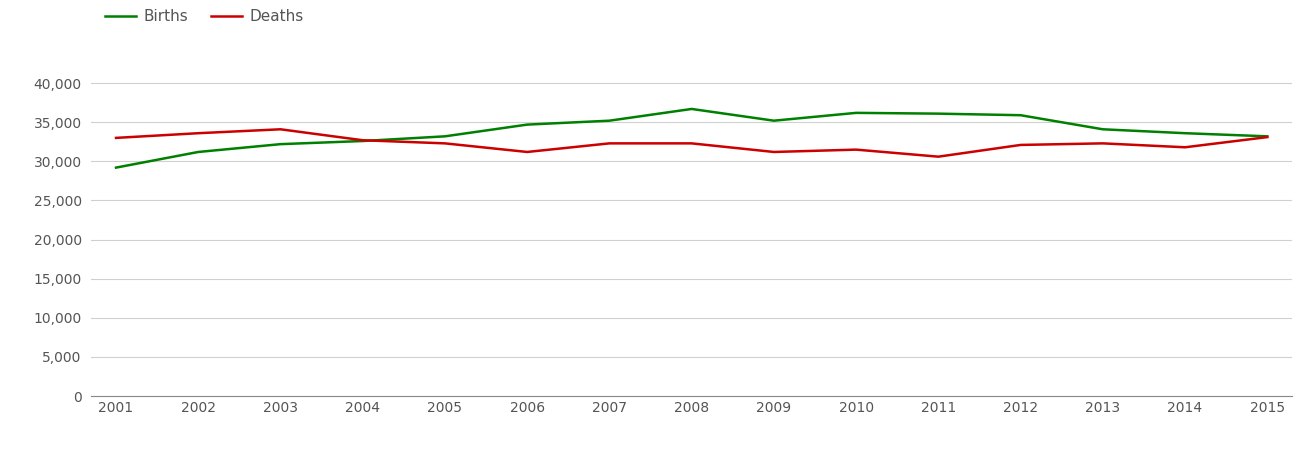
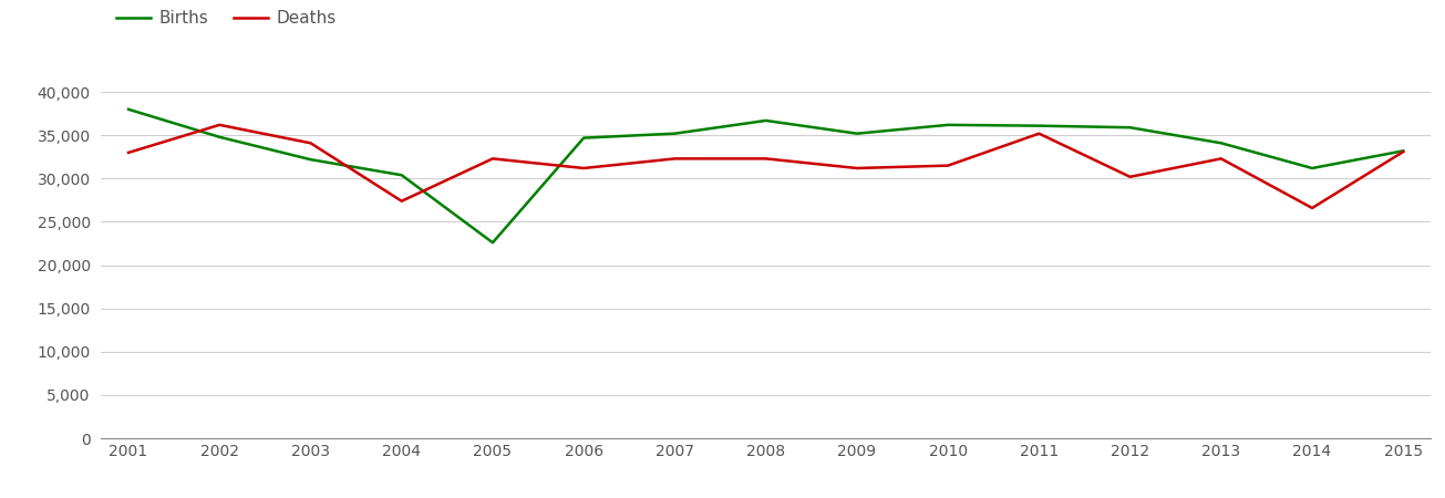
Births/2001: 29,200 -> 38,000
Births/2002: 31,200 -> 34,800
Deaths/2002: 33,600 -> 36,200
Births/2004: 32,600 -> 30,400
Deaths/2004: 32,700 -> 27,400
Births/2005: 33,200 -> 22,600
Deaths/2011: 30,600 -> 35,200
Deaths/2012: 32,100 -> 30,200
Births/2014: 33,600 -> 31,200
Deaths/2014: 31,800 -> 26,600
